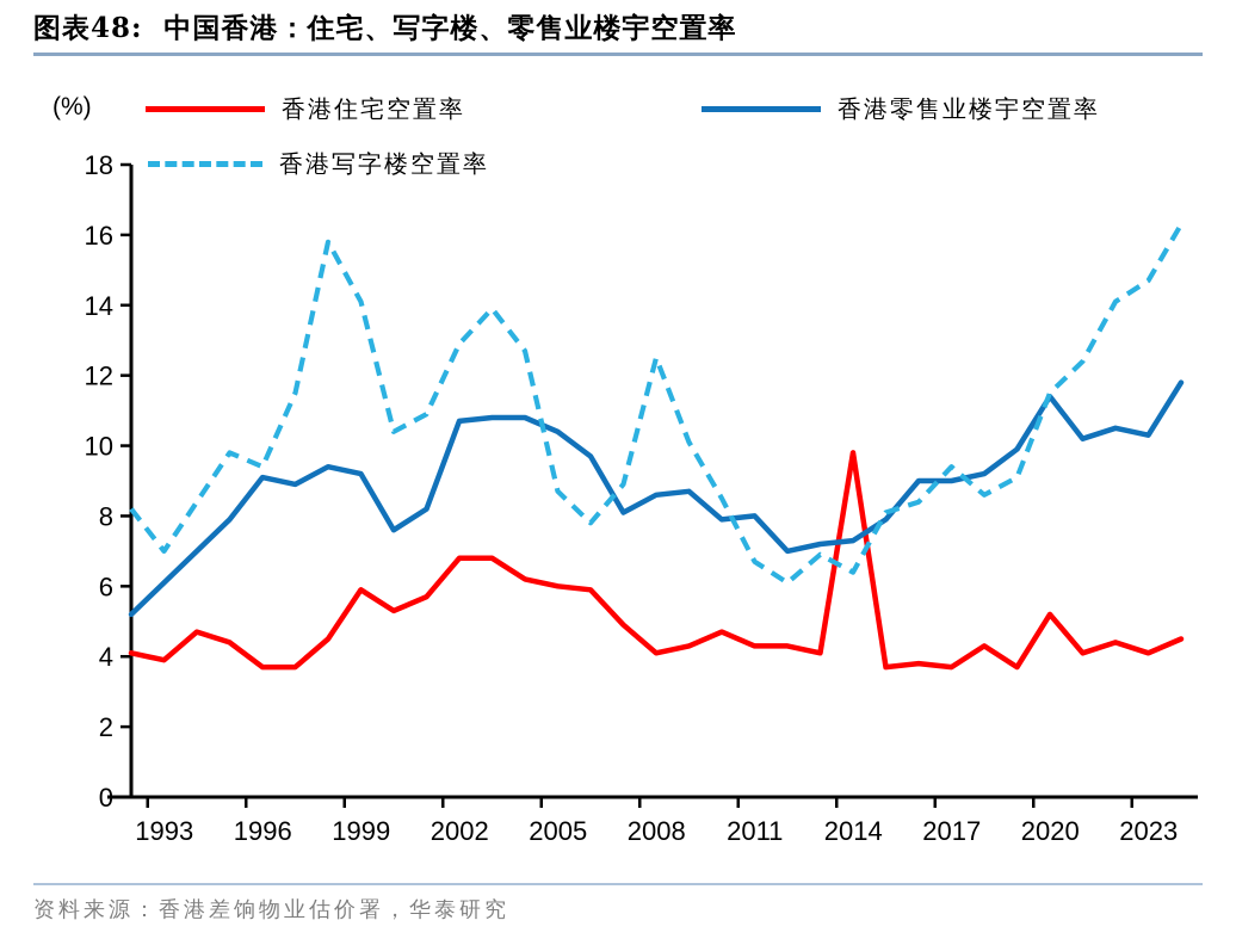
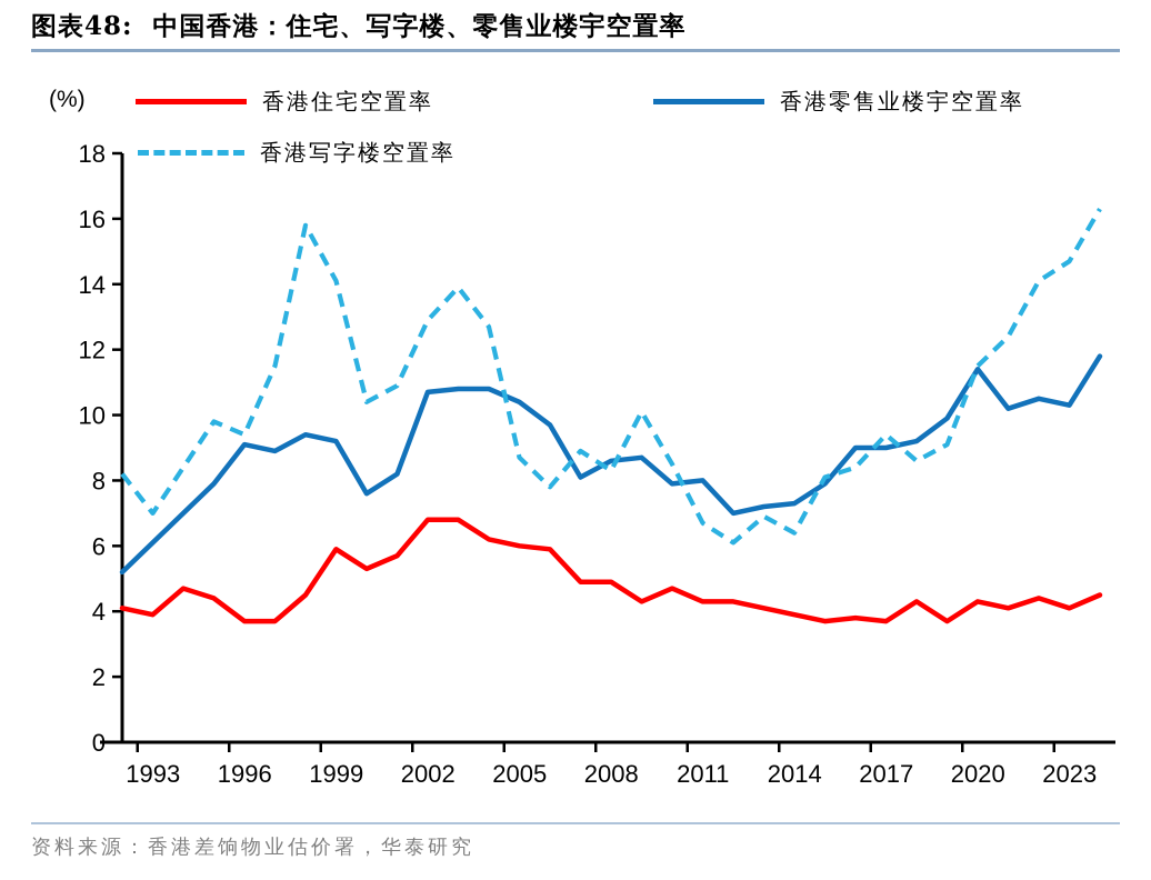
香港住宅空置率/2008: 4.1 -> 4.9
香港写字楼空置率/2008: 12.5 -> 8.3
香港住宅空置率/2014: 9.8 -> 3.9
香港住宅空置率/2020: 5.2 -> 4.3
